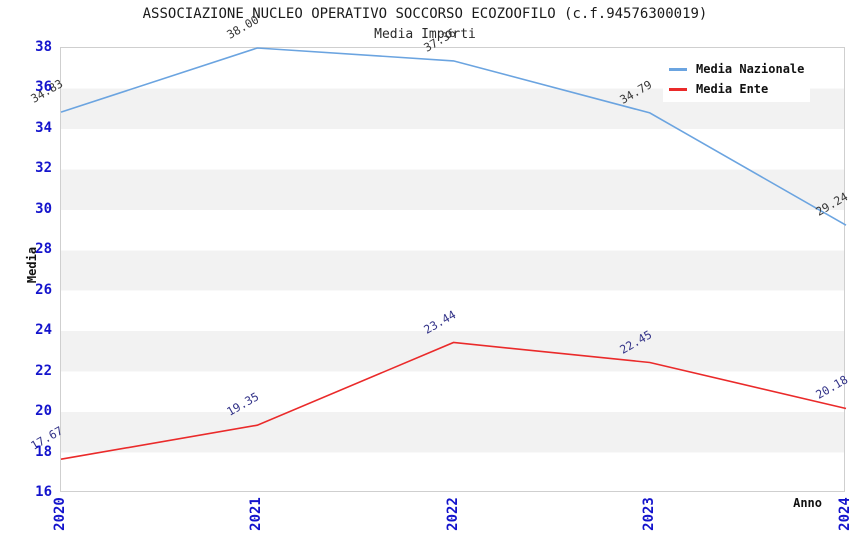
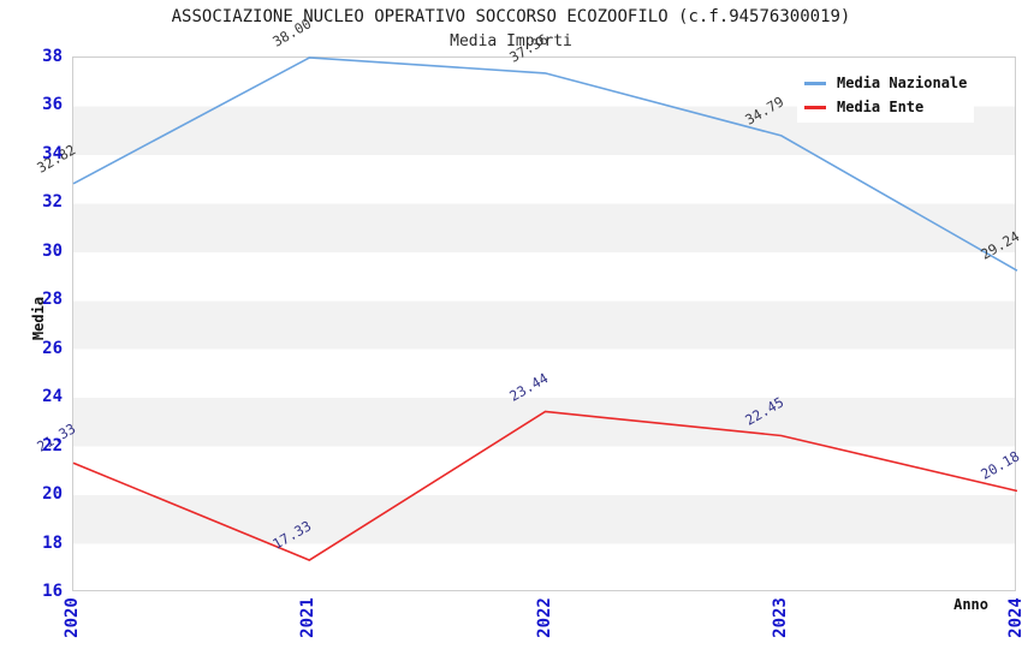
Media Nazionale/2020: 34.83 -> 32.82
Media Ente/2020: 17.67 -> 21.33
Media Ente/2021: 19.35 -> 17.33
